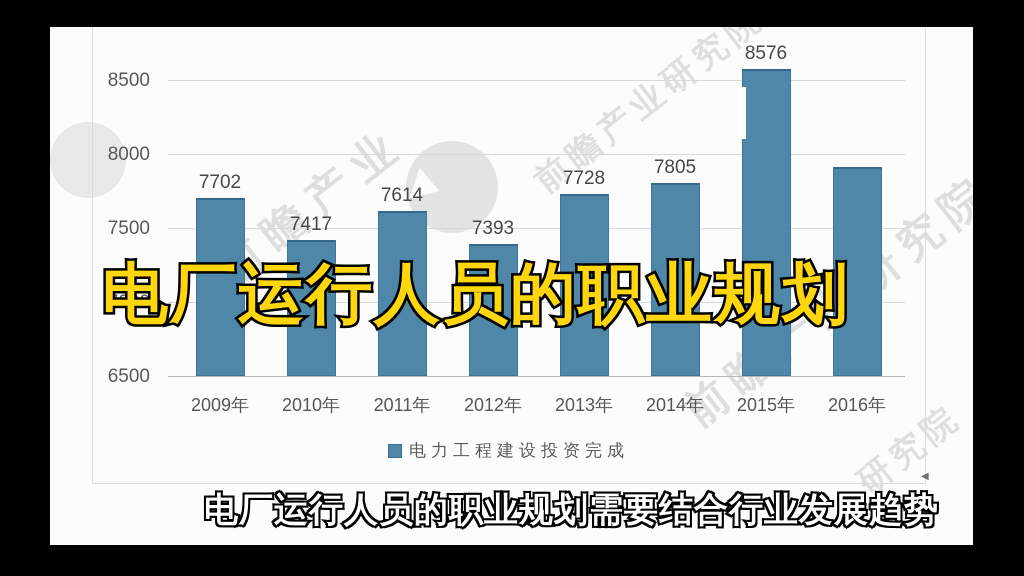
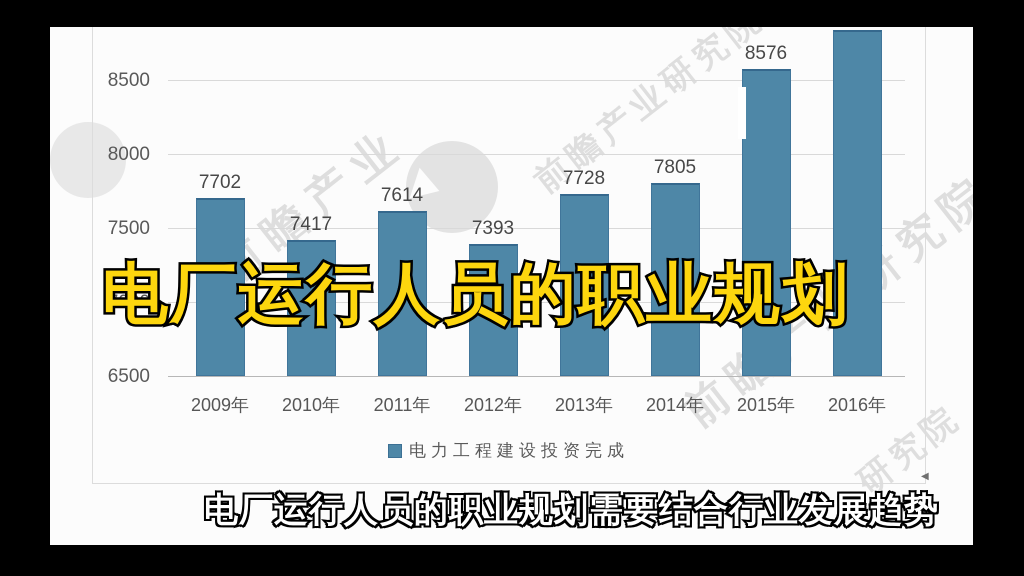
2016年: 7910 -> 8840
